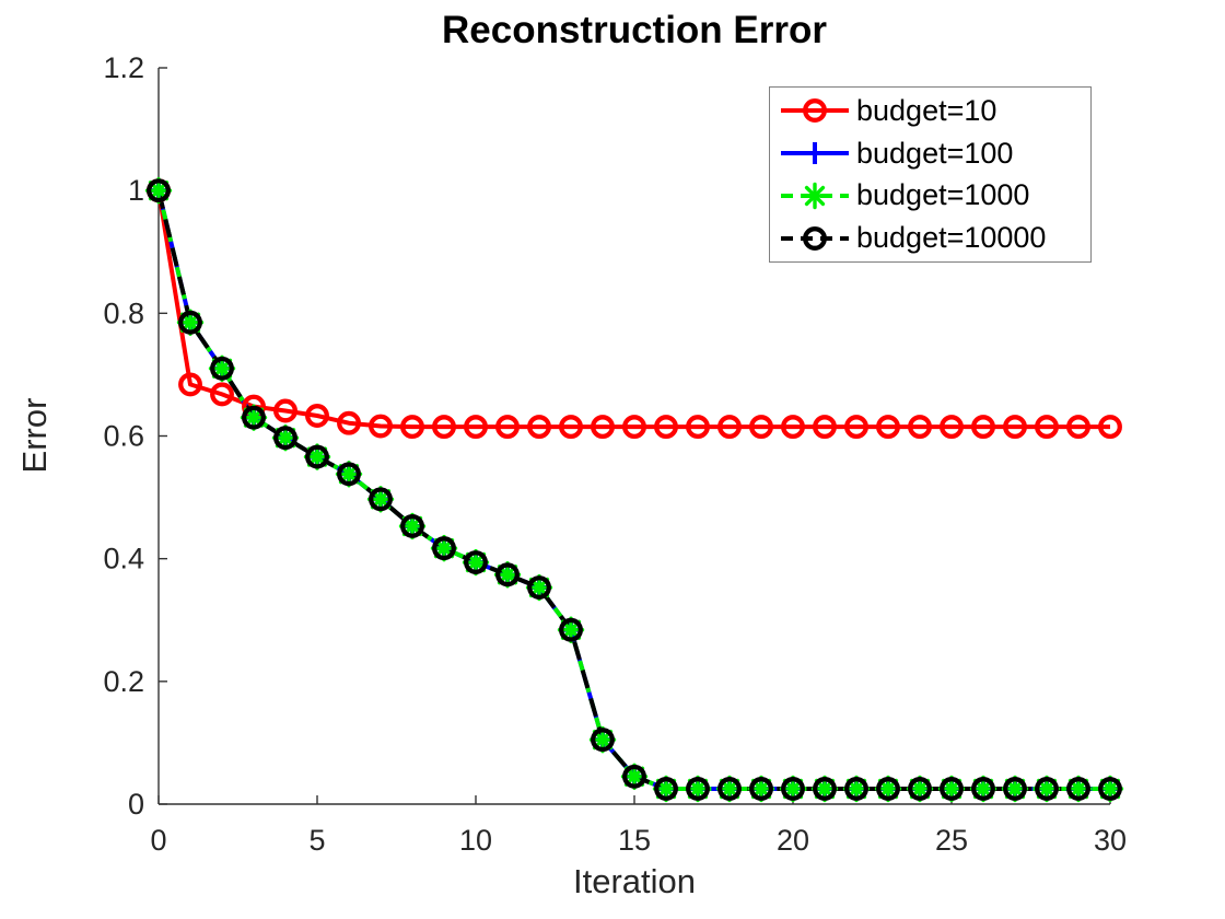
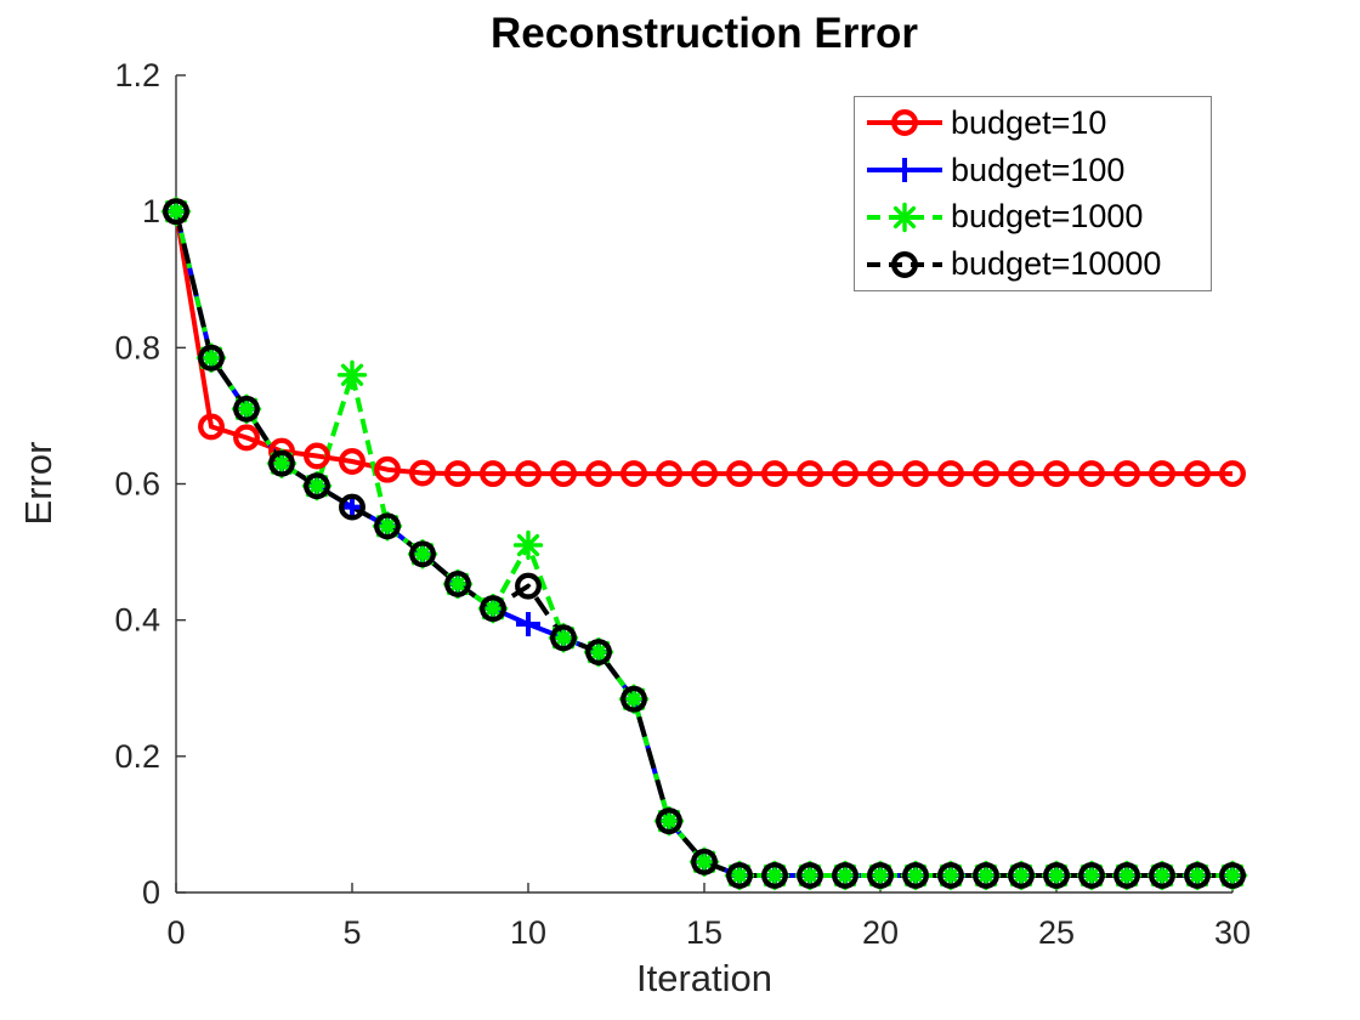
budget=1000/5: 0.57 -> 0.76
budget=1000/10: 0.39 -> 0.51
budget=10000/10: 0.39 -> 0.45
